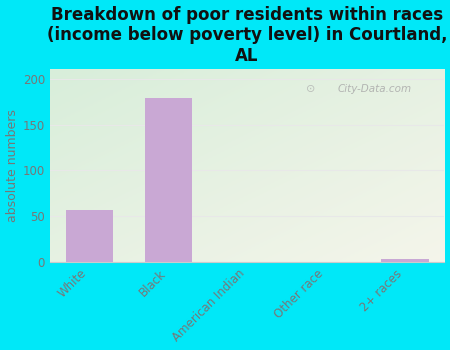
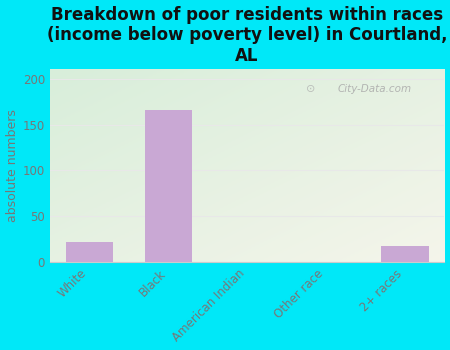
White: 57 -> 22
Black: 179 -> 166
2+ races: 3 -> 18
